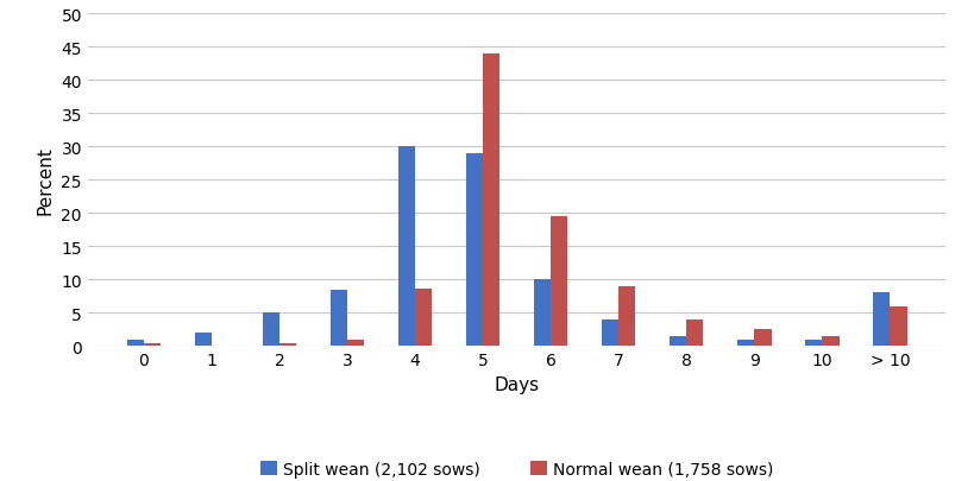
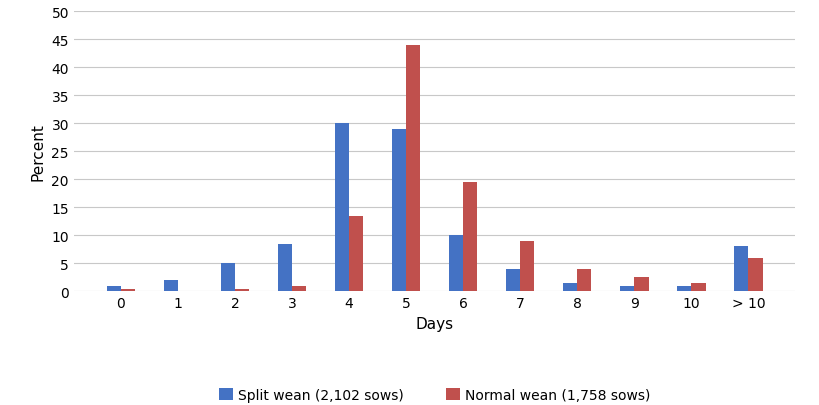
Normal wean (1,758 sows)/4: 8.6 -> 13.5
